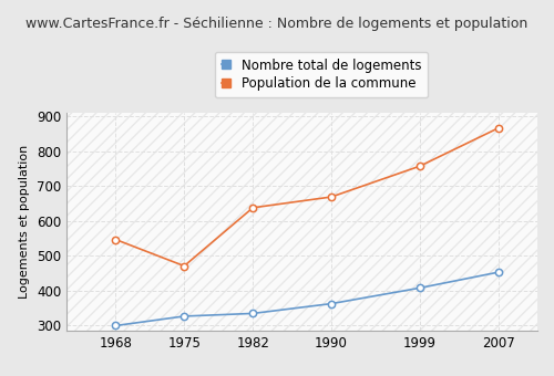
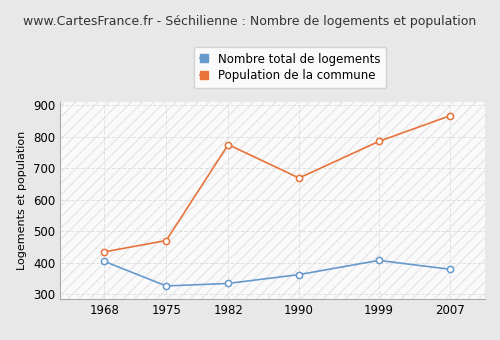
Nombre total de logements/1968: 300 -> 405
Population de la commune/1968: 547 -> 435
Population de la commune/1982: 638 -> 775
Population de la commune/1999: 757 -> 785
Nombre total de logements/2007: 453 -> 380
